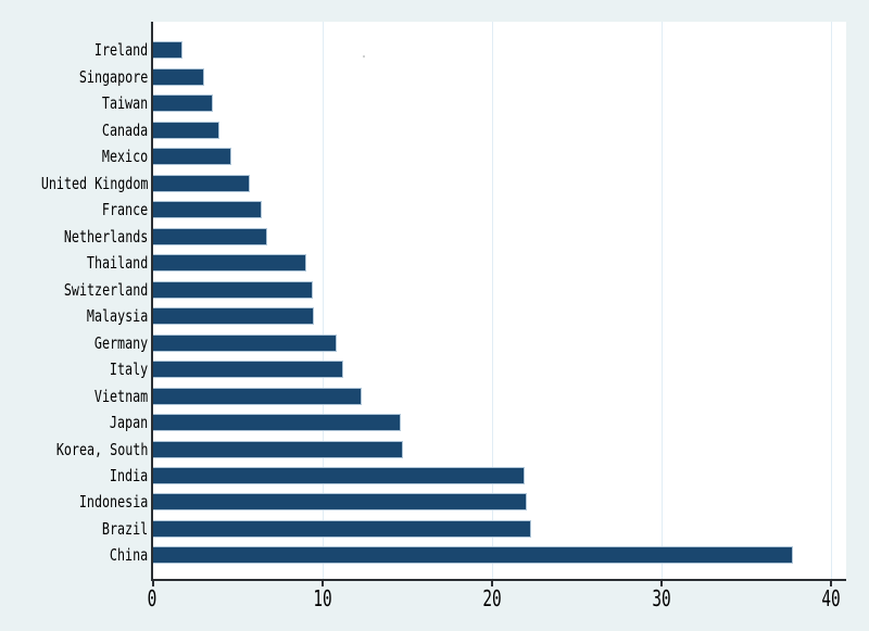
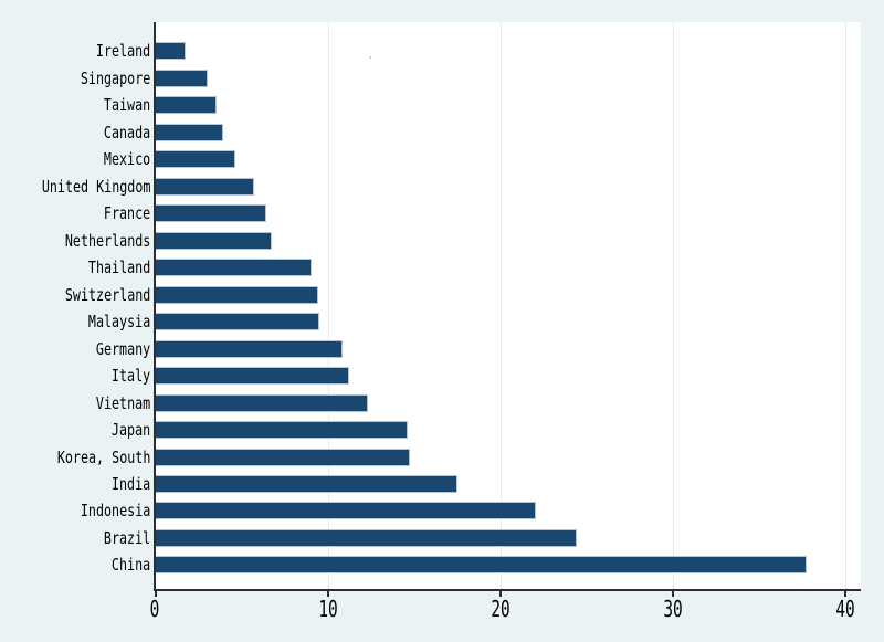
India: 21.9 -> 17.5
Brazil: 22.3 -> 24.4
